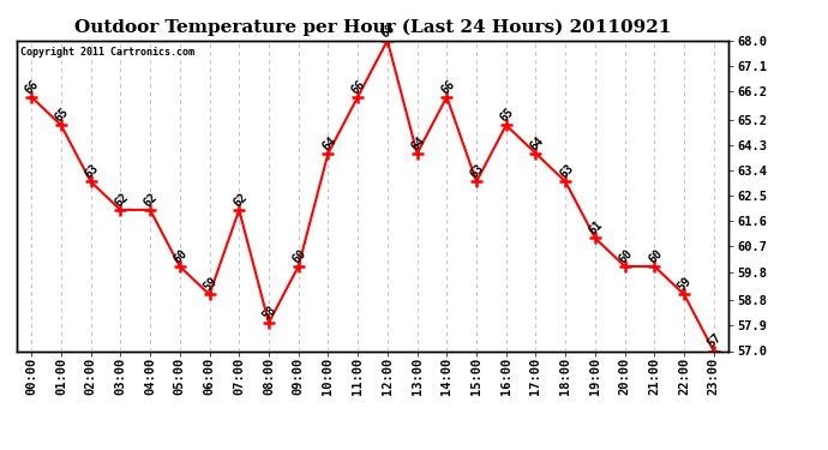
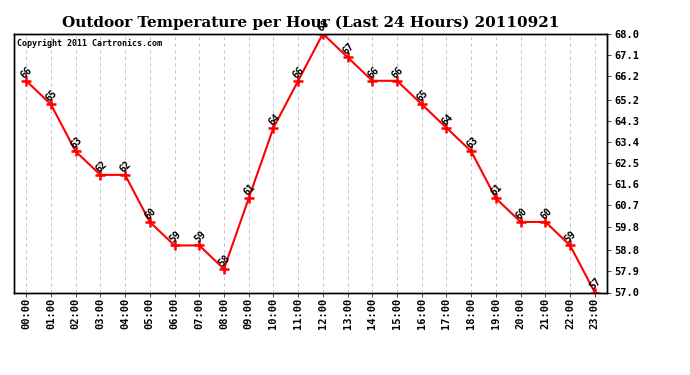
07:00: 62 -> 59
09:00: 60 -> 61
13:00: 64 -> 67
15:00: 63 -> 66
